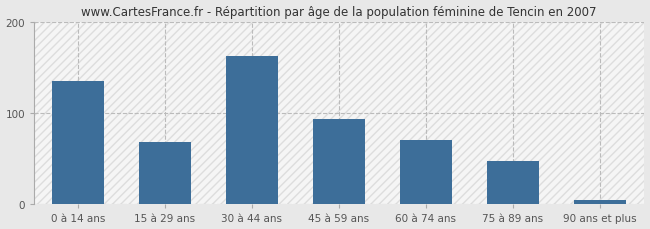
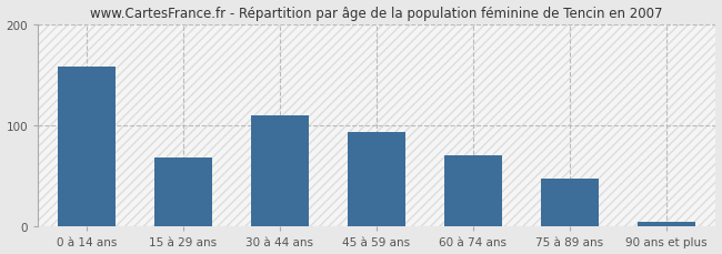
0 à 14 ans: 135 -> 158
30 à 44 ans: 162 -> 110
